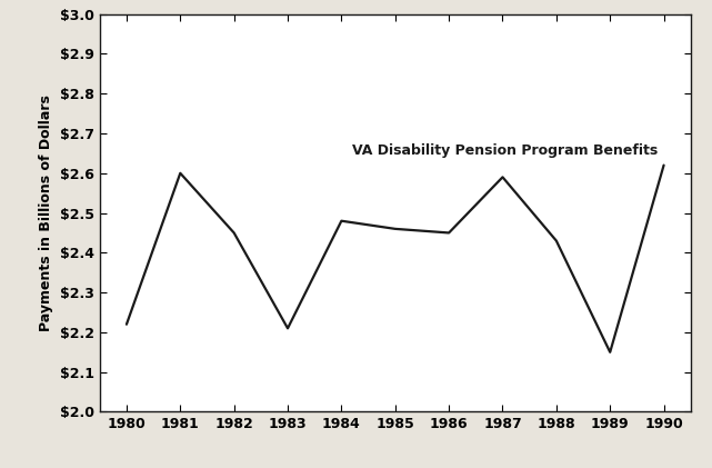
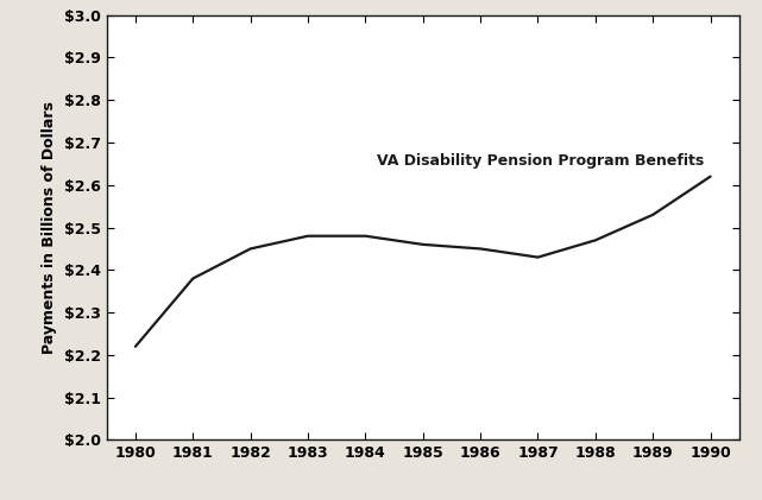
1981: $2.60 -> $2.38
1983: $2.21 -> $2.48
1987: $2.59 -> $2.43
1988: $2.43 -> $2.47
1989: $2.15 -> $2.53
